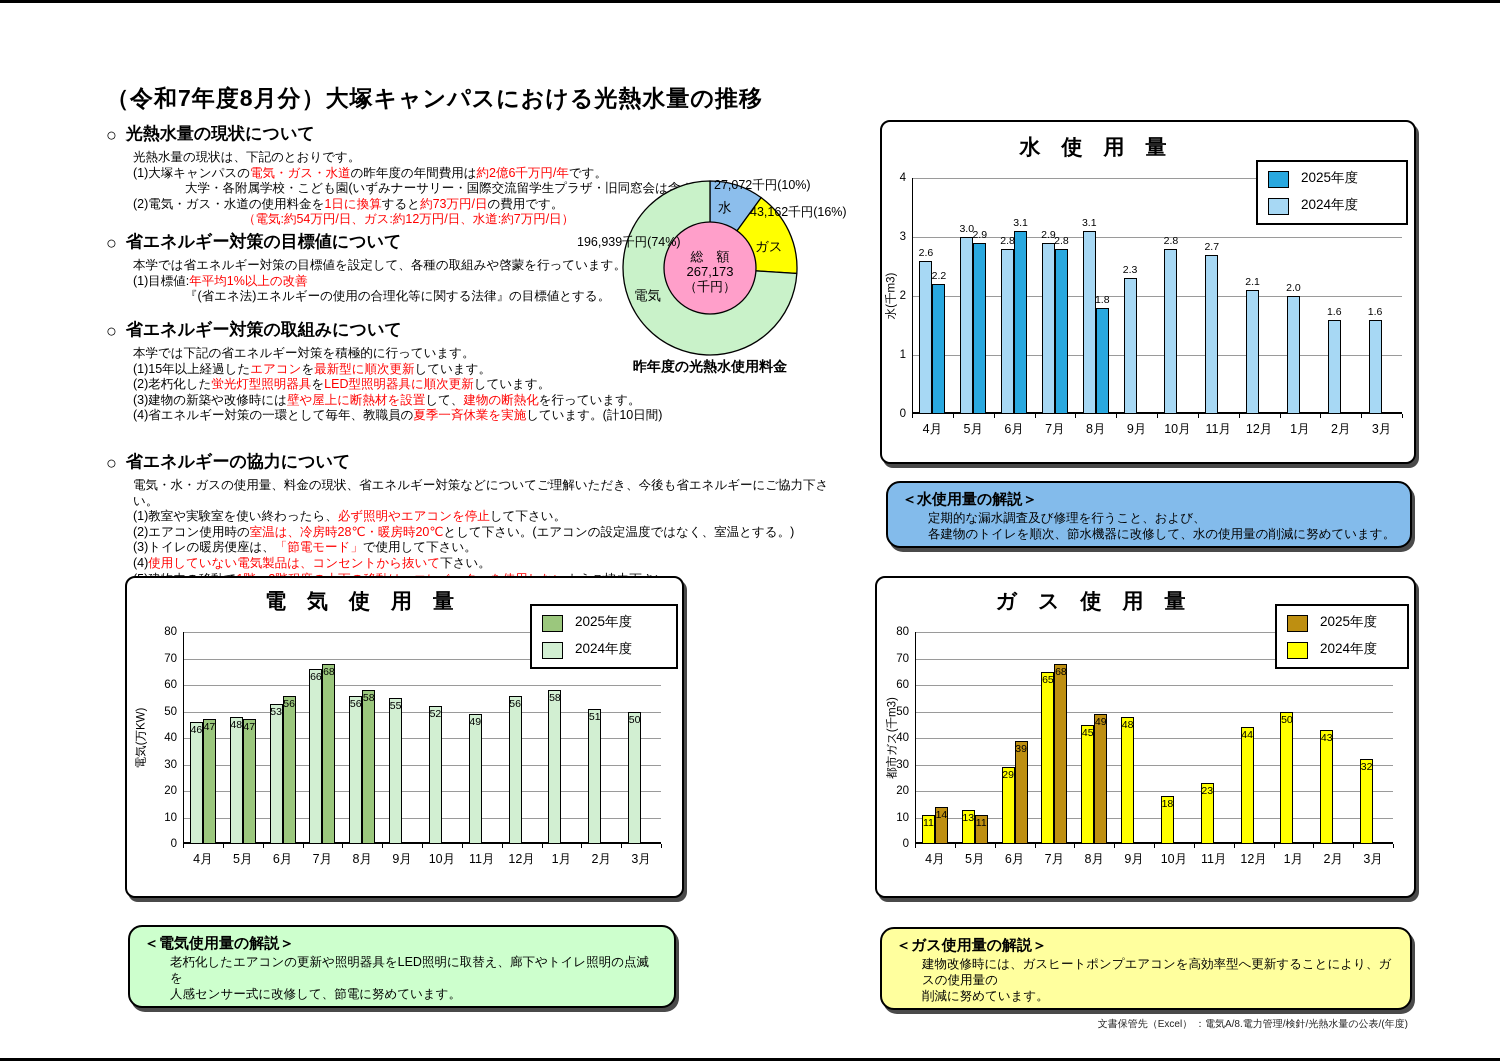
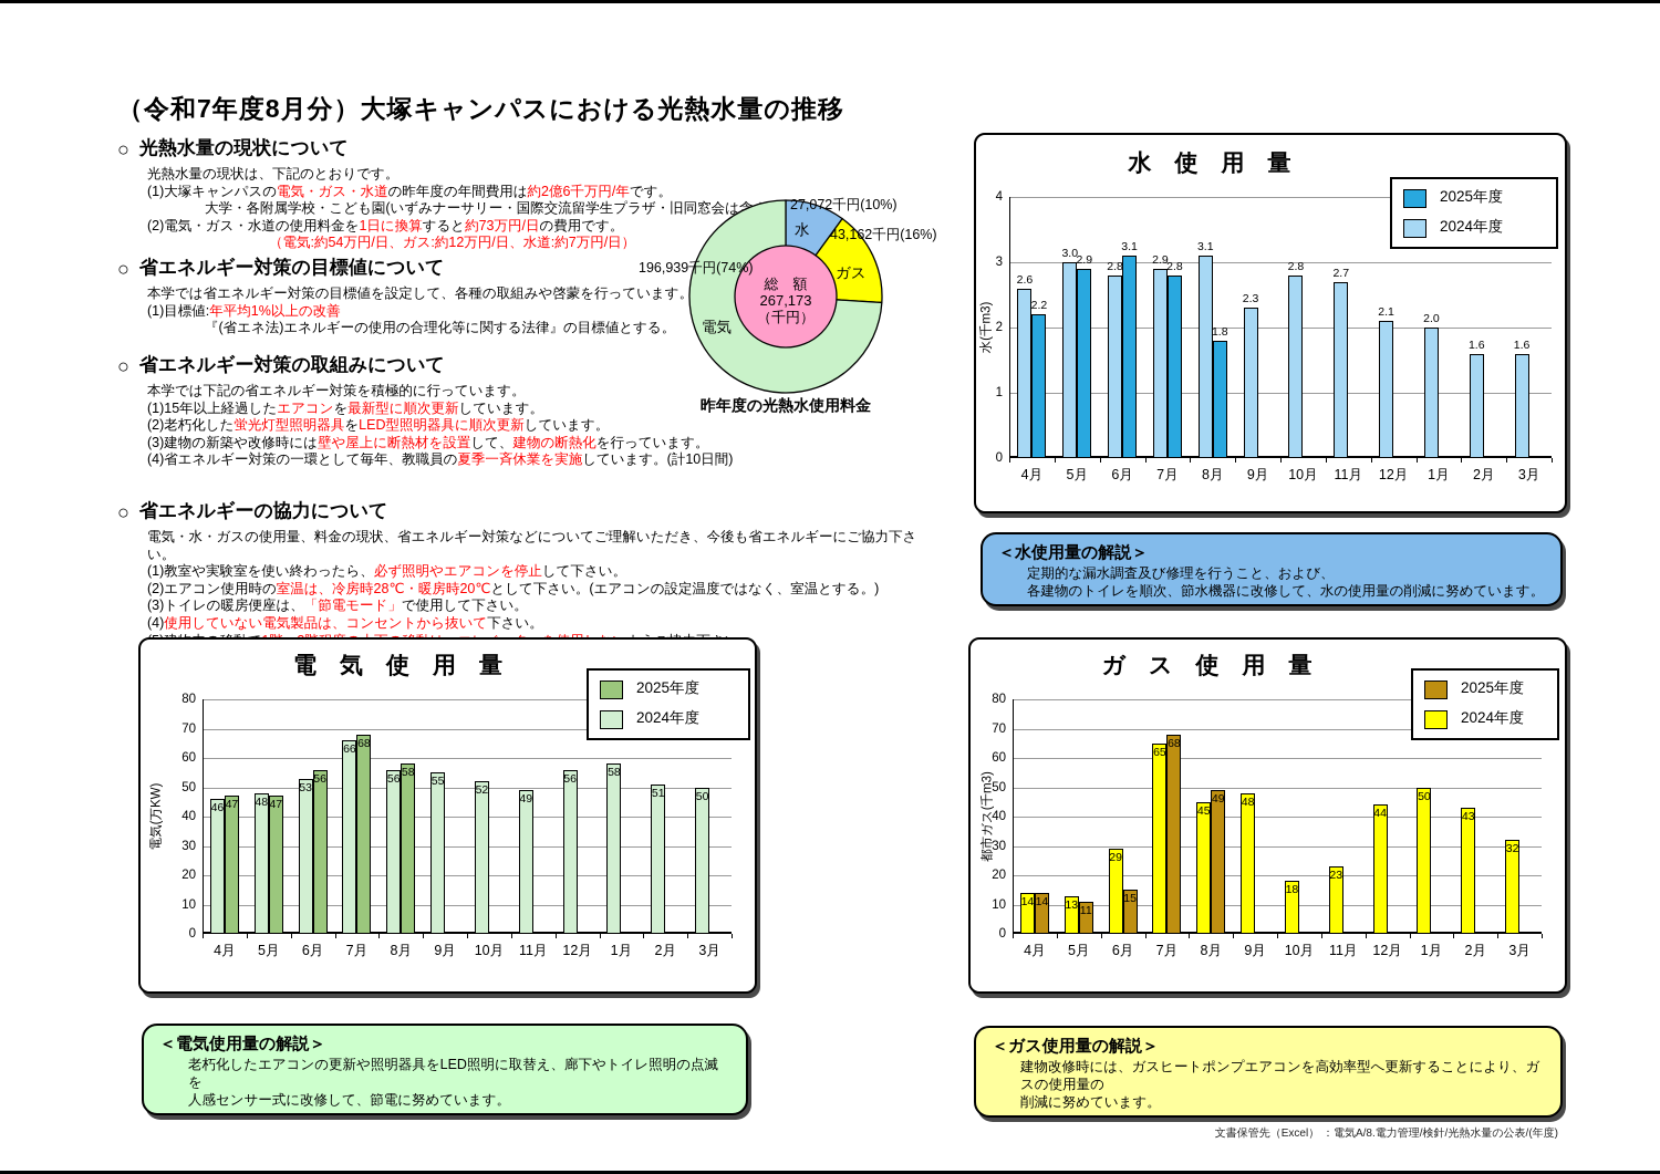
ガ ス 使 用 量/2024年度/4月: 11 -> 14
ガ ス 使 用 量/2025年度/6月: 39 -> 15
